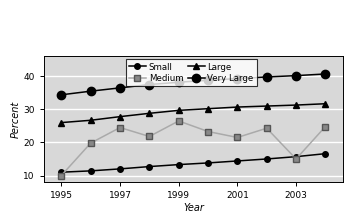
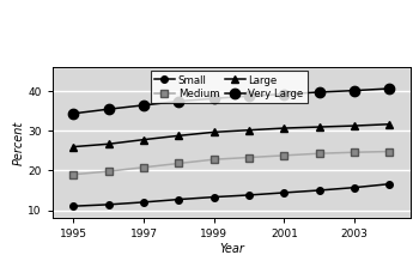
Medium/1995: 10.0 -> 19.0
Medium/1997: 24.5 -> 20.8
Medium/1999: 26.5 -> 22.8
Medium/2001: 21.5 -> 23.8
Medium/2003: 15.0 -> 24.6
